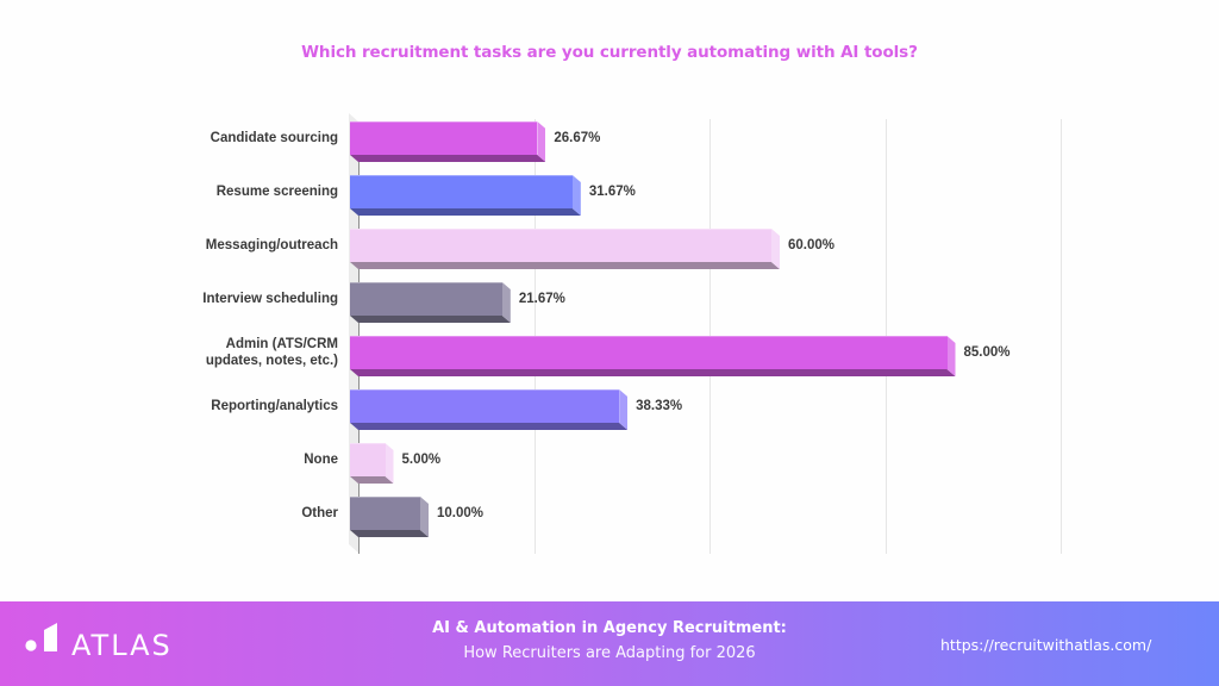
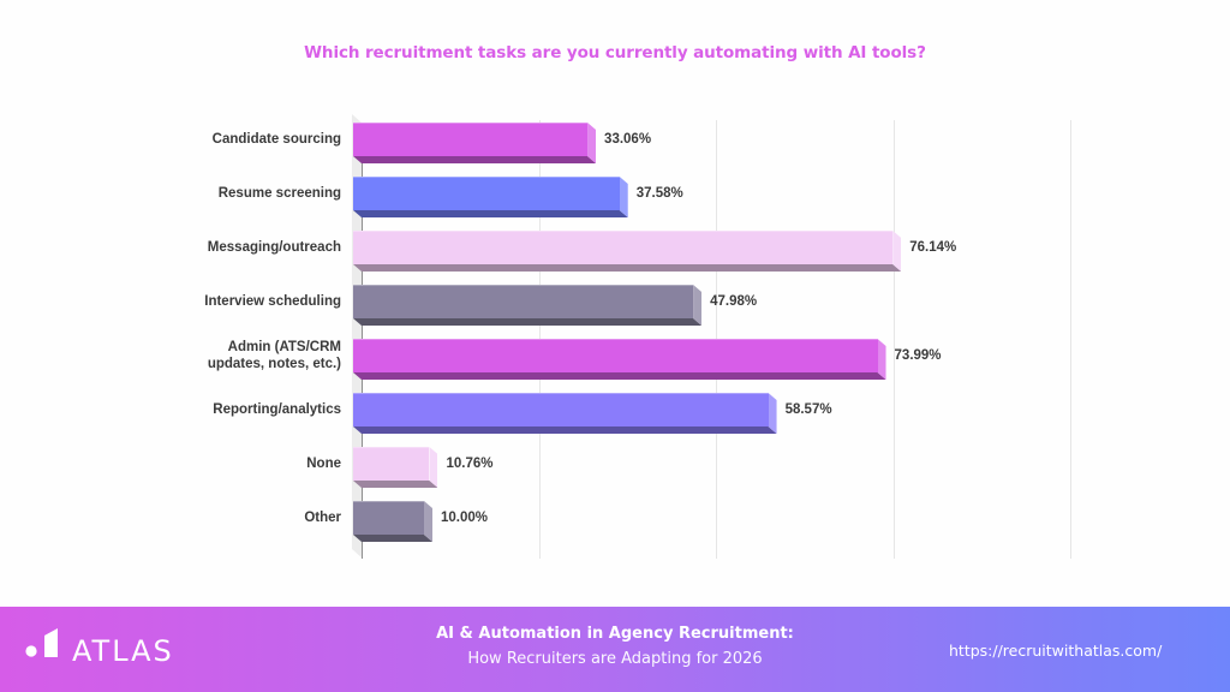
Candidate sourcing: 26.67% -> 33.06%
Resume screening: 31.67% -> 37.58%
Messaging/outreach: 60.00% -> 76.14%
Interview scheduling: 21.67% -> 47.98%
Admin (ATS/CRM updates, notes, etc.): 85.00% -> 73.99%
Reporting/analytics: 38.33% -> 58.57%
None: 5.00% -> 10.76%
